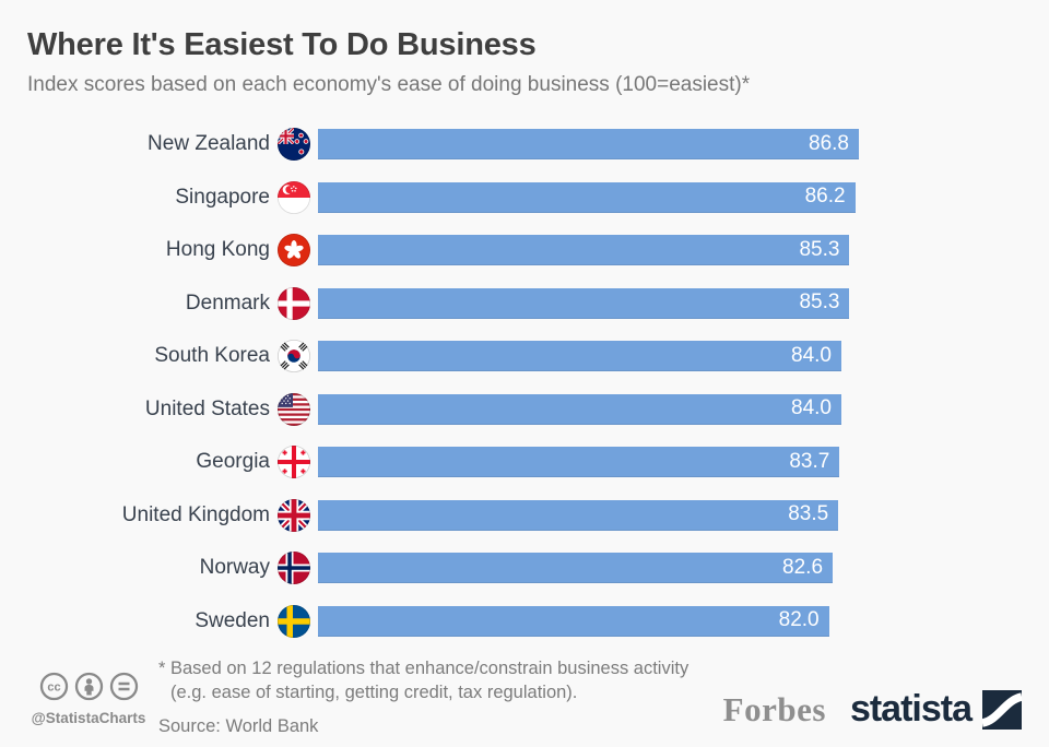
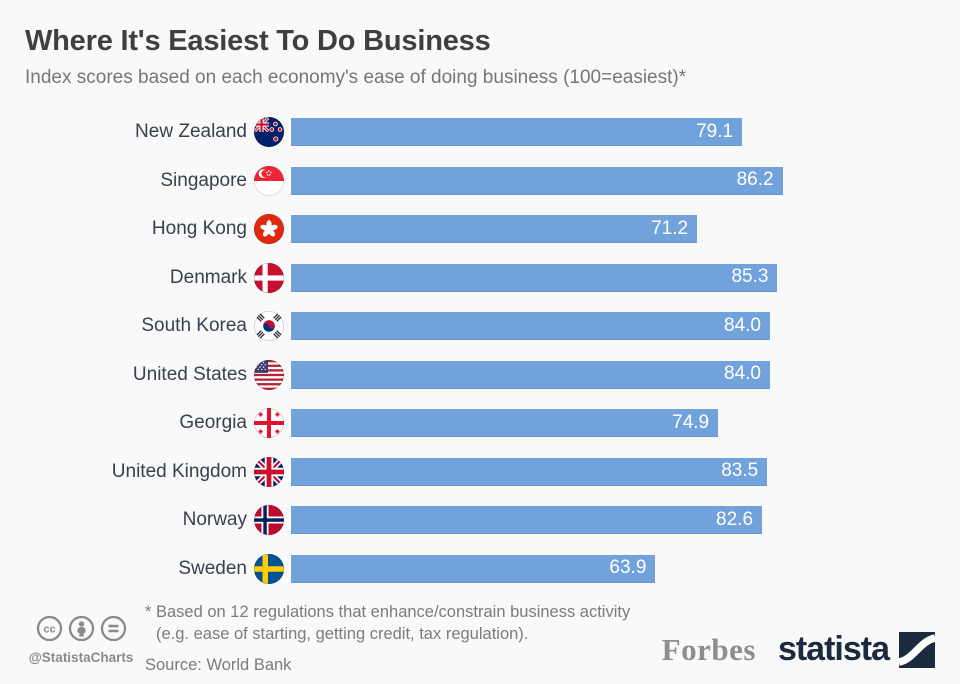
New Zealand: 86.8 -> 79.1
Hong Kong: 85.3 -> 71.2
Georgia: 83.7 -> 74.9
Sweden: 82.0 -> 63.9
